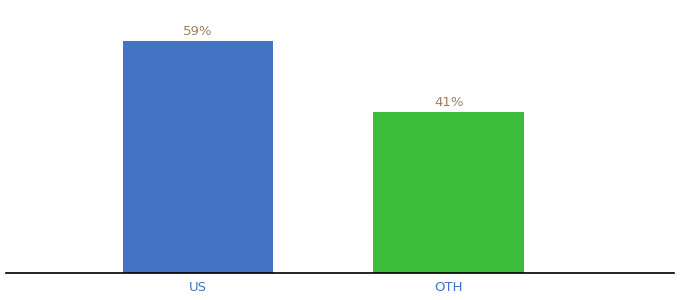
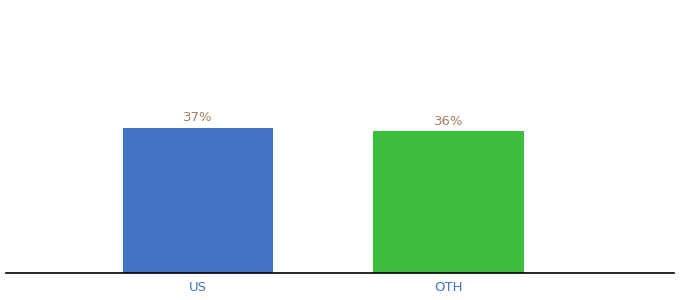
US: 59% -> 37%
OTH: 41% -> 36%
